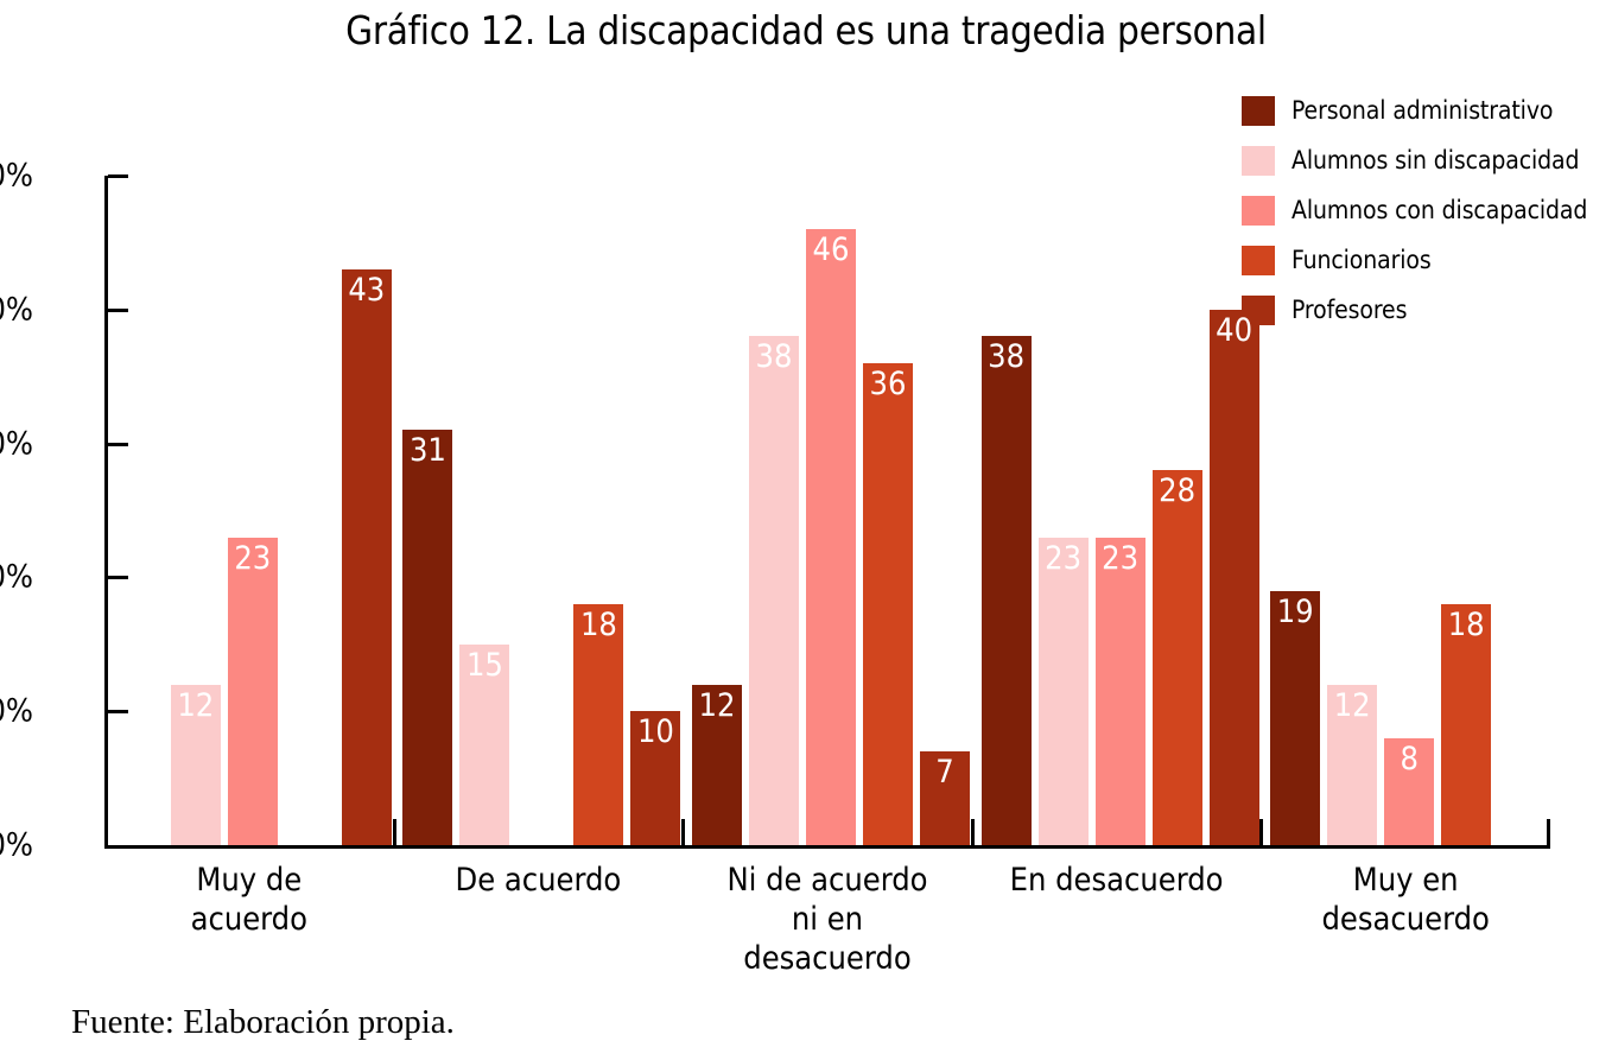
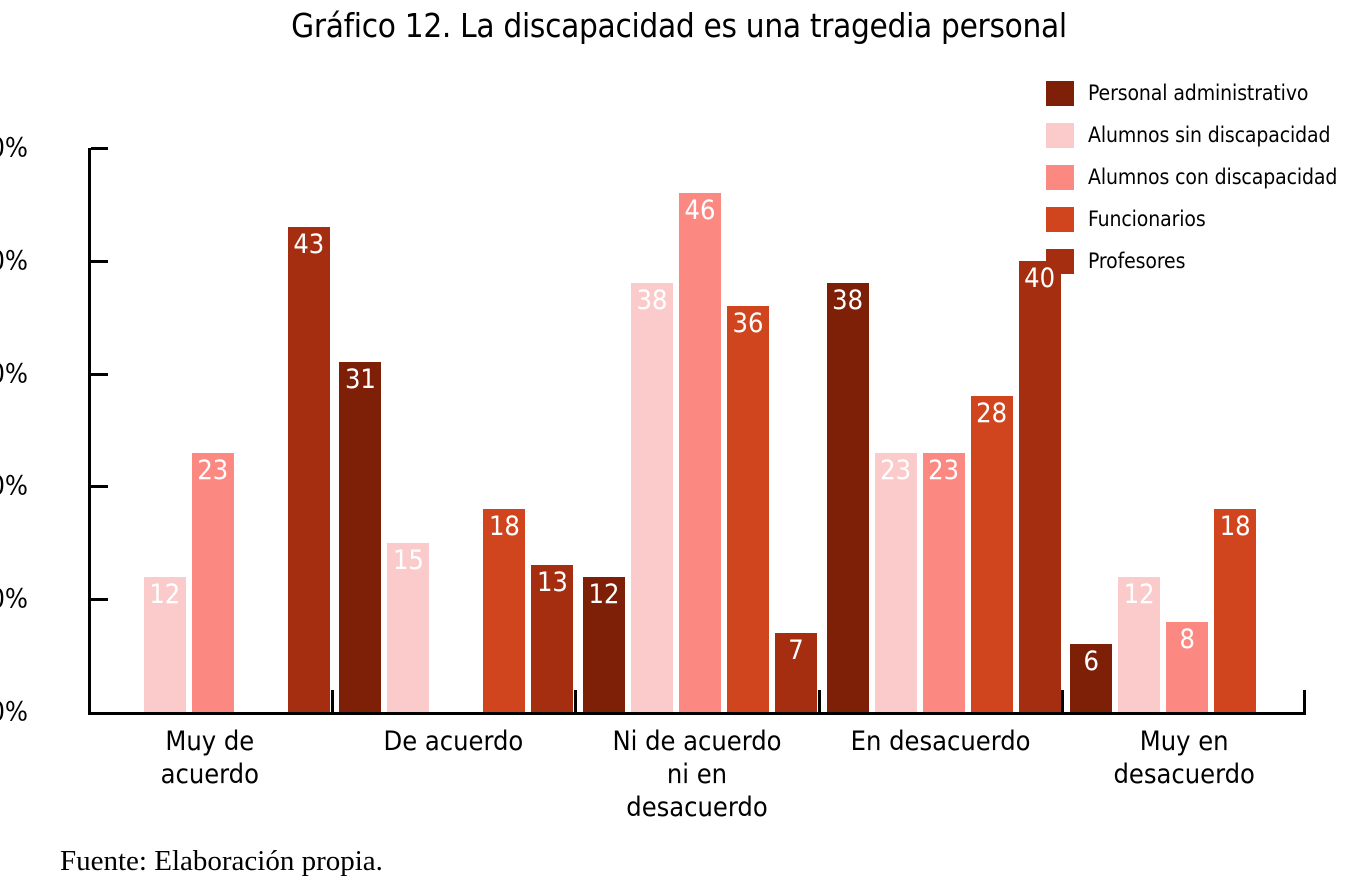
Profesores/De acuerdo: 10 -> 13
Personal administrativo/Muy en desacuerdo: 19 -> 6
